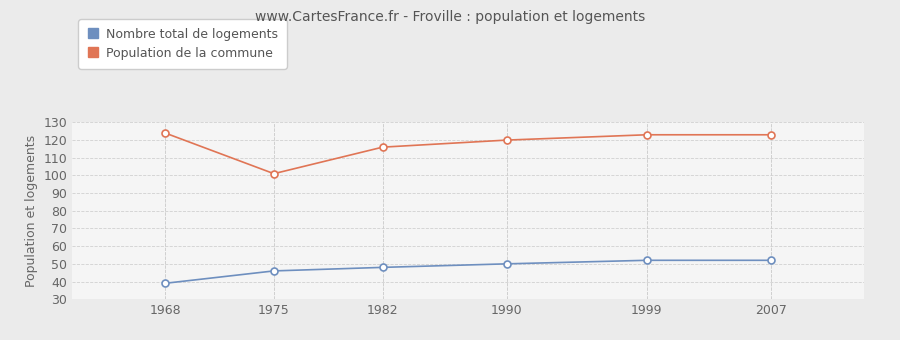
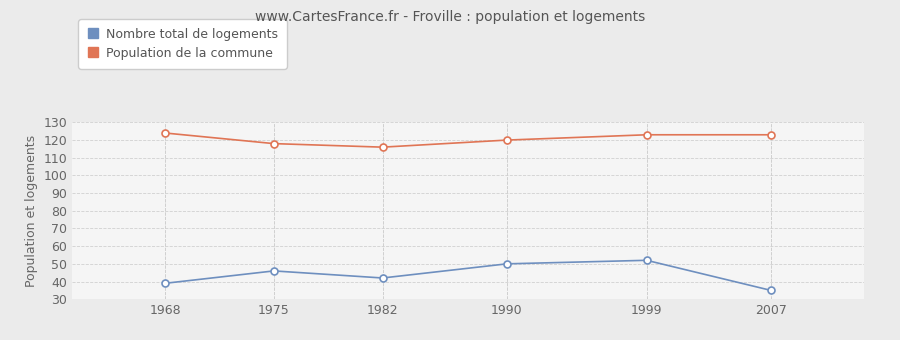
Population de la commune/1975: 101 -> 118
Nombre total de logements/1982: 48 -> 42
Nombre total de logements/2007: 52 -> 35
